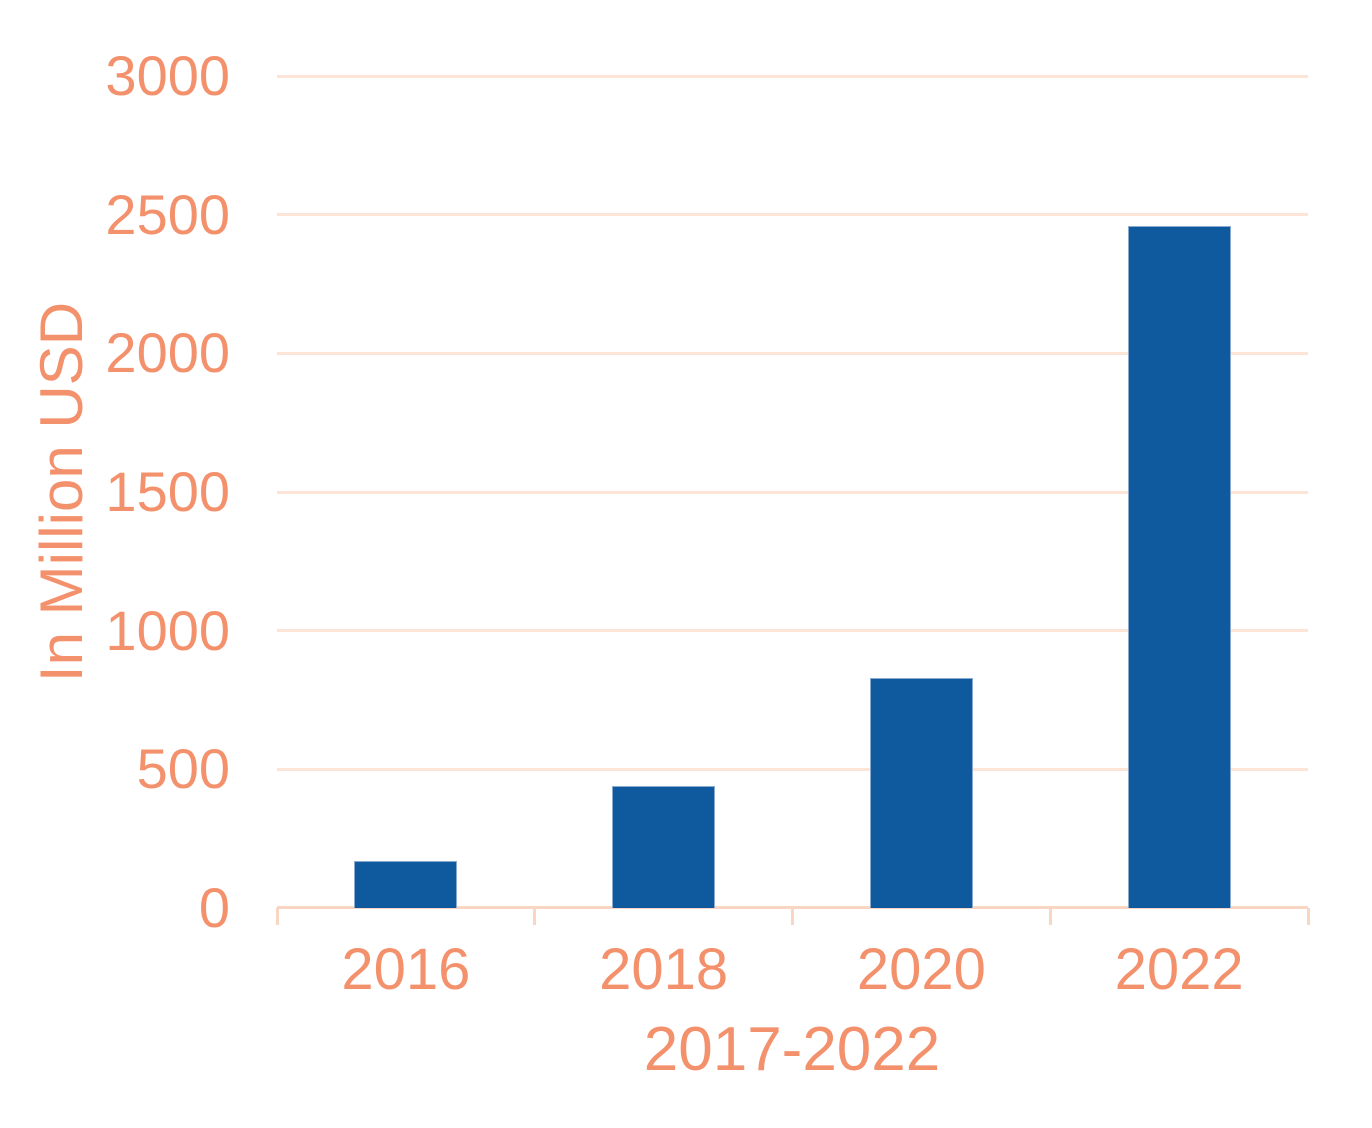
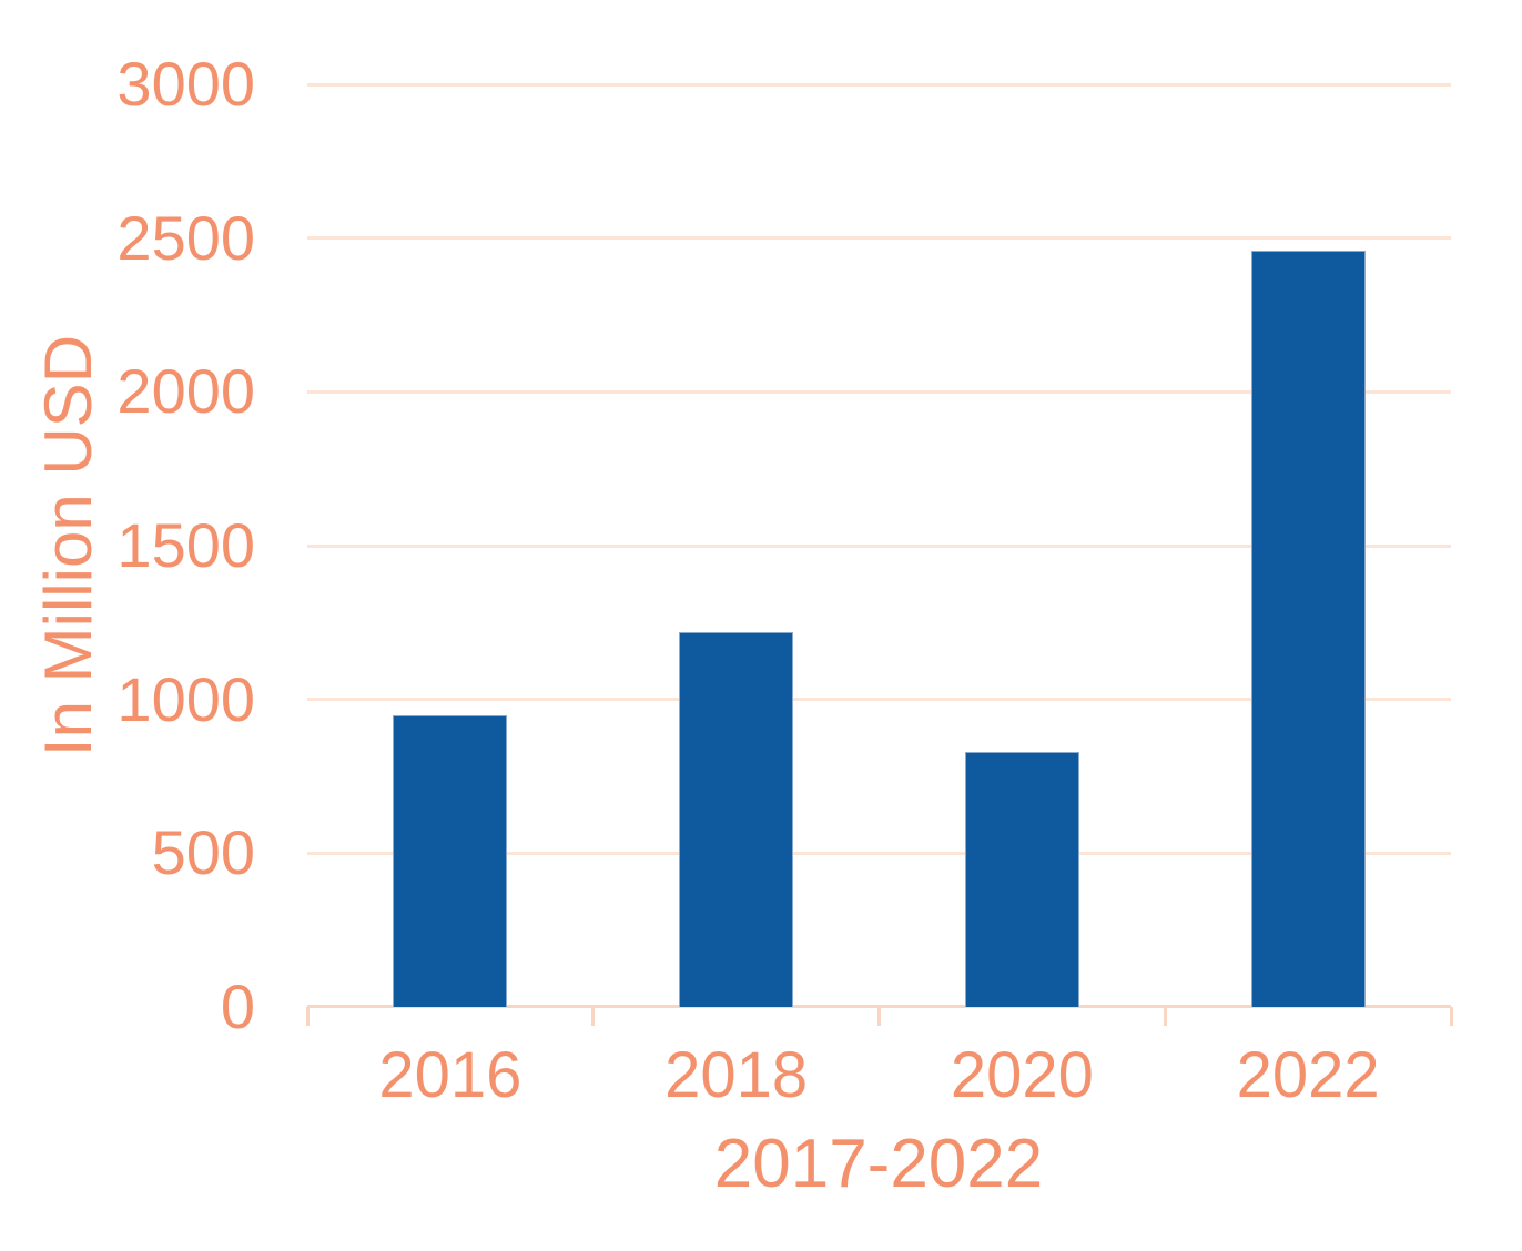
2016: 170 -> 950
2018: 440 -> 1220
